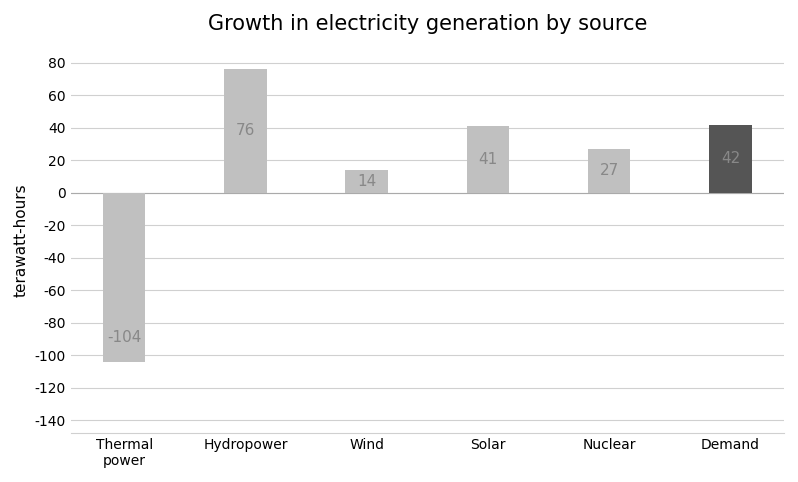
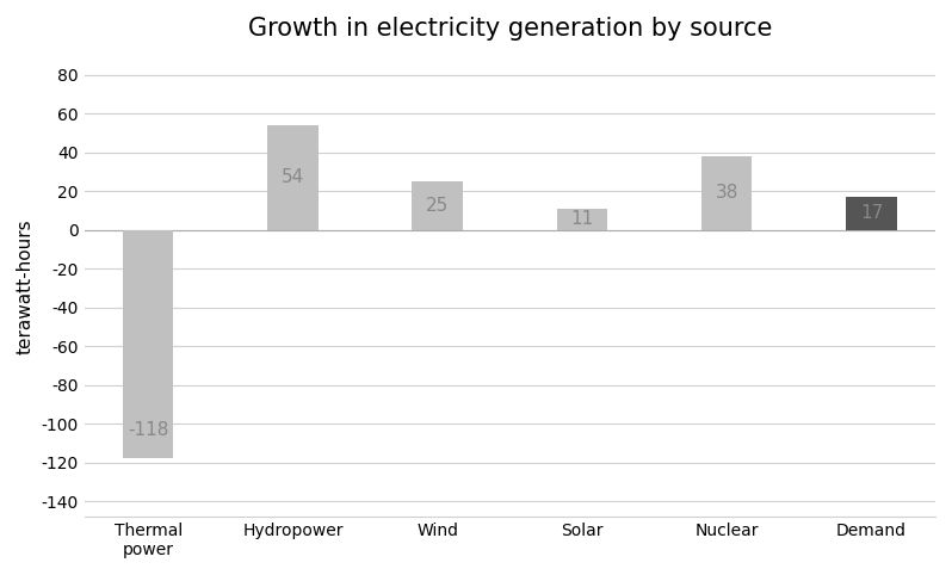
Thermal power: -104 -> -118
Hydropower: 76 -> 54
Wind: 14 -> 25
Solar: 41 -> 11
Nuclear: 27 -> 38
Demand: 42 -> 17
